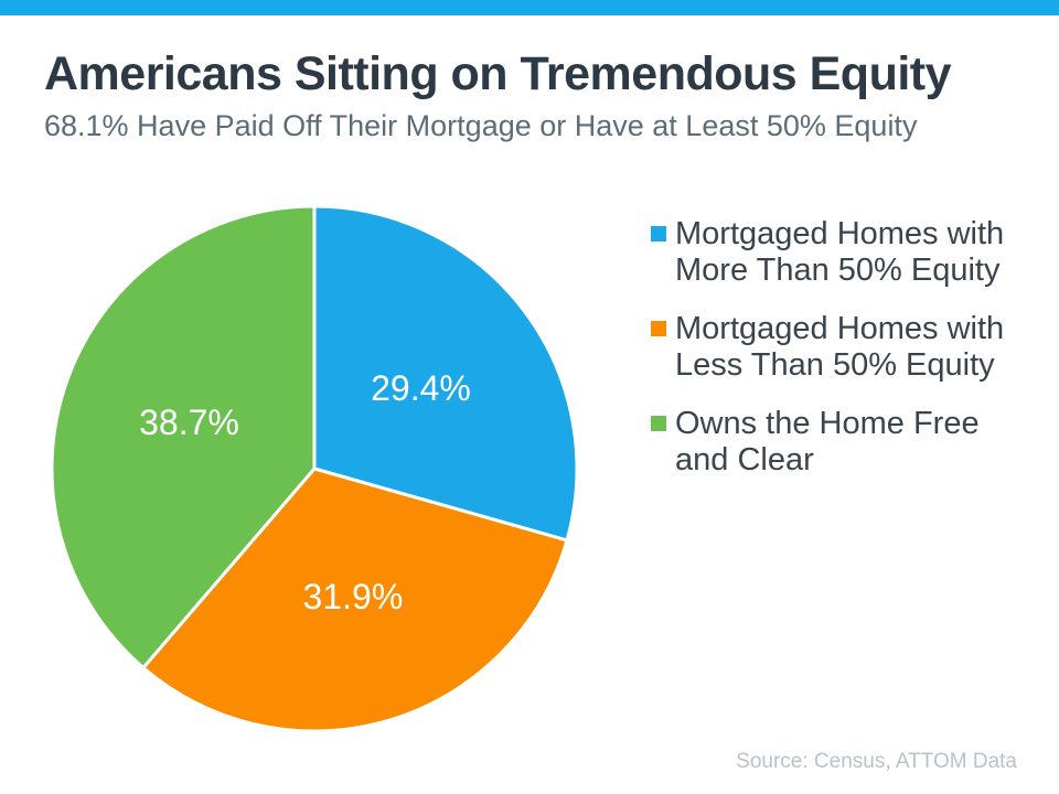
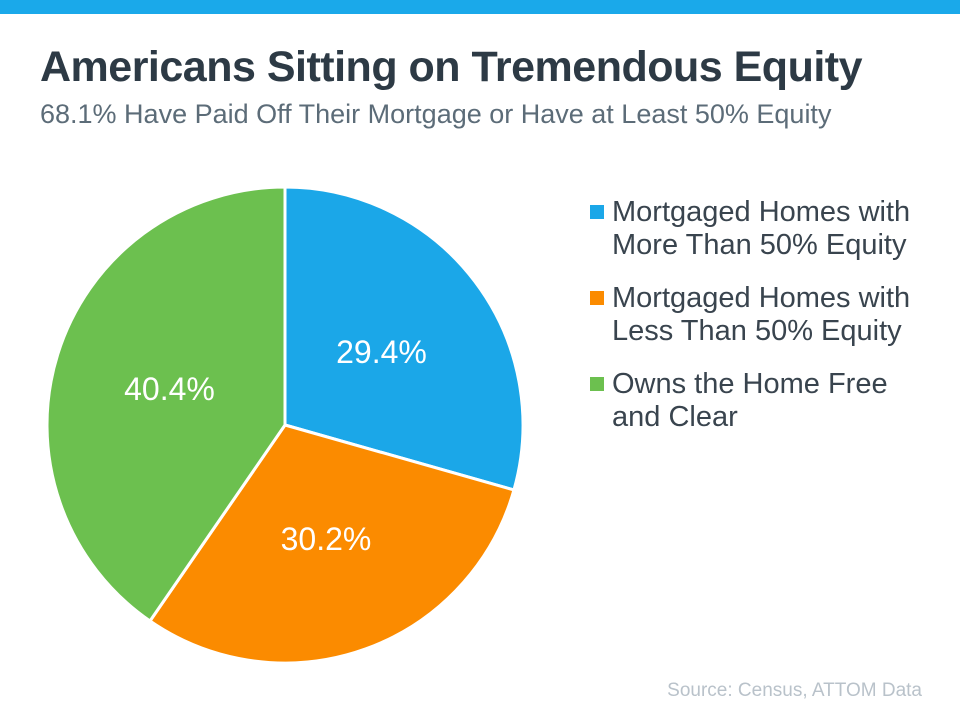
Mortgaged Homes with Less Than 50% Equity: 31.9% -> 30.2%
Owns the Home Free and Clear: 38.7% -> 40.4%
